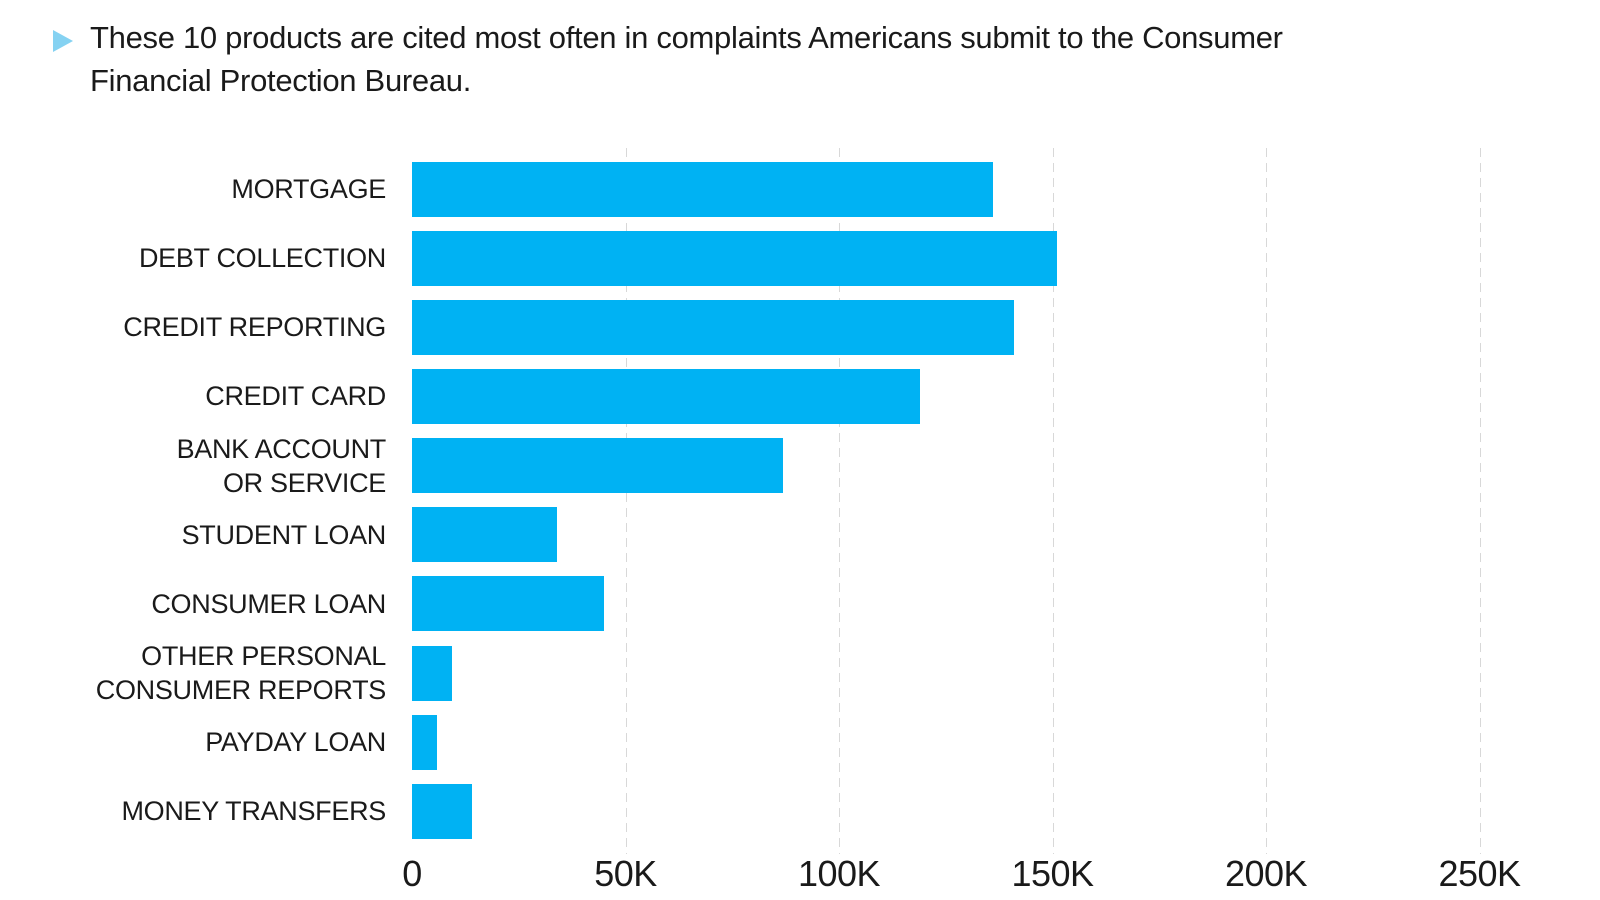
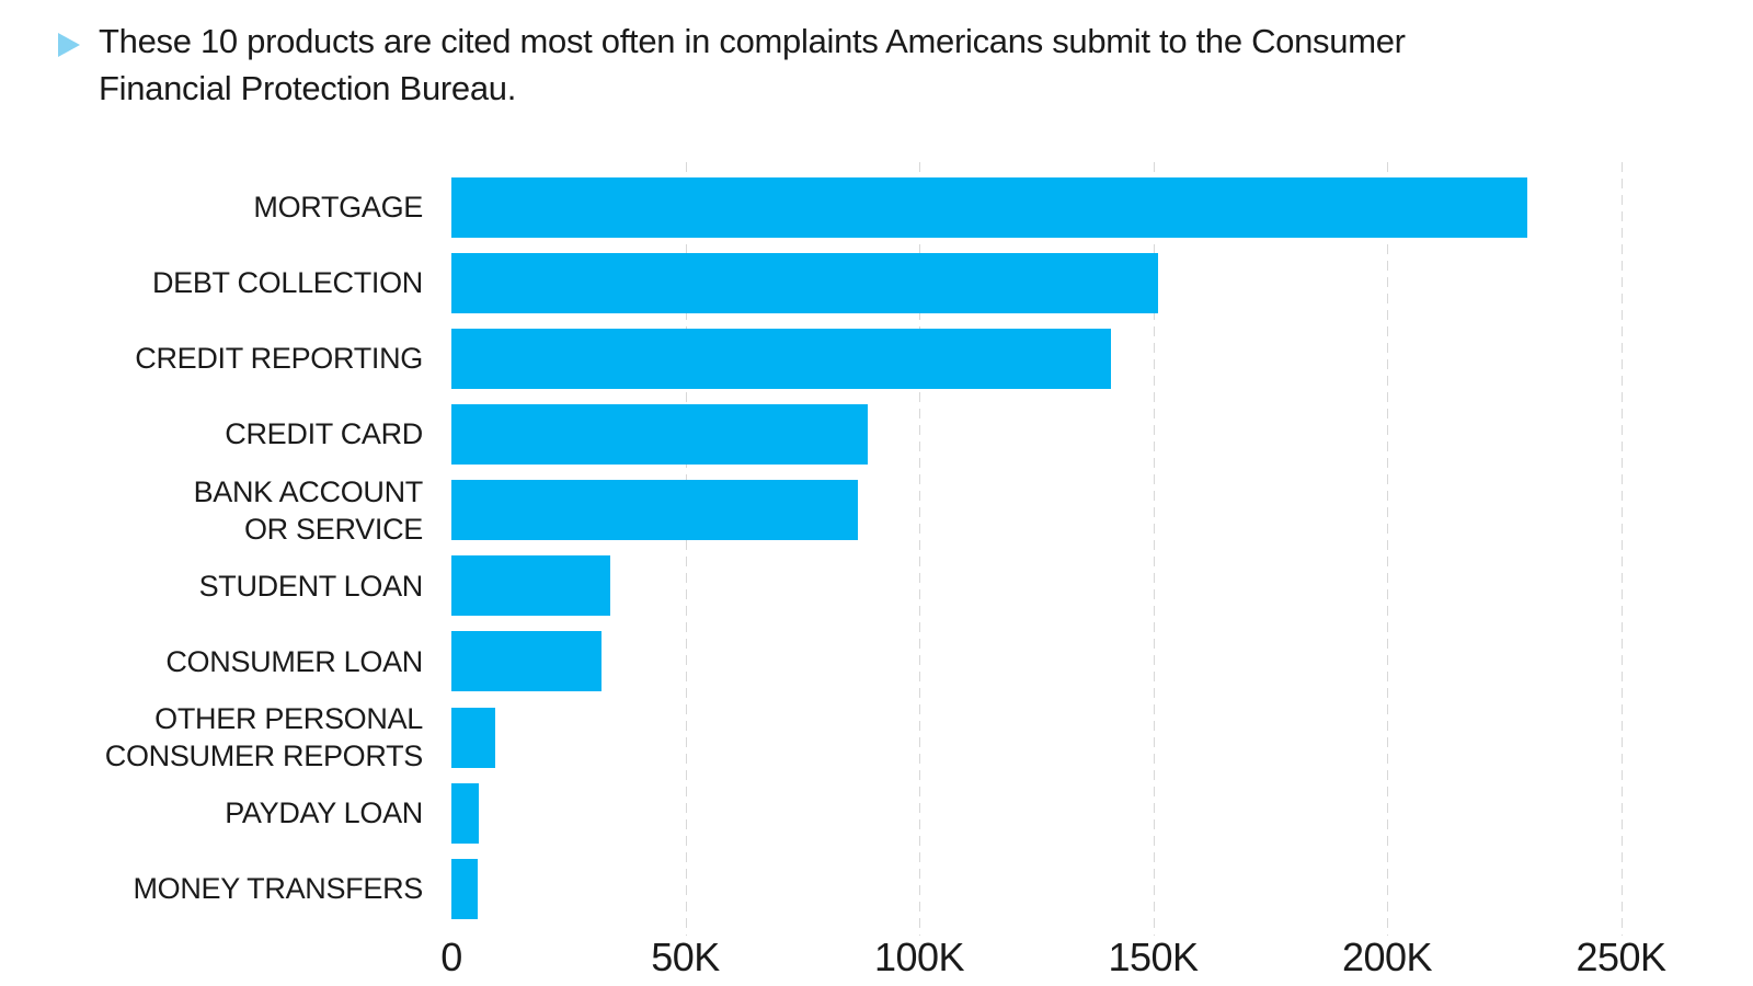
MORTGAGE: 136K -> 230K
CREDIT CARD: 119K -> 89K
CONSUMER LOAN: 45K -> 32K
MONEY TRANSFERS: 14K -> 6K
